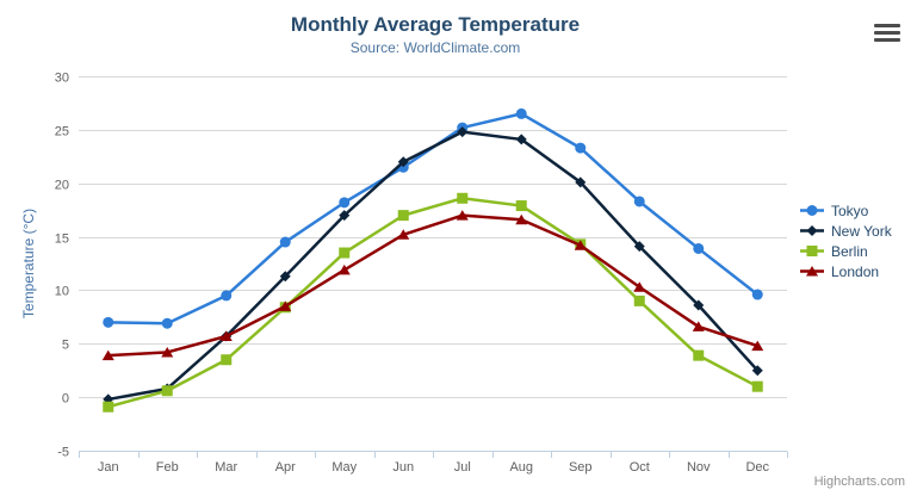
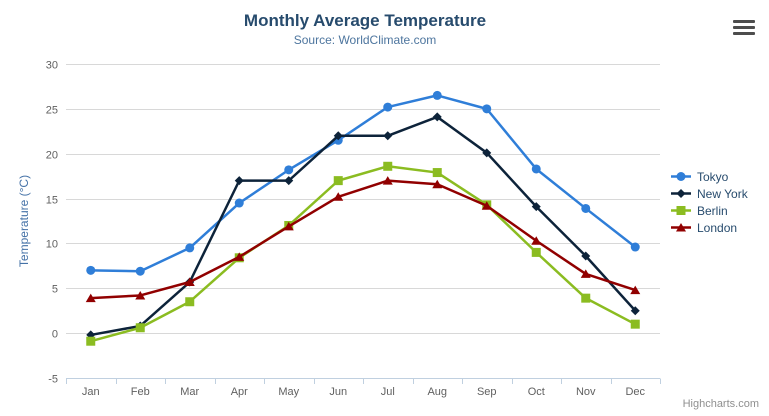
New York/Apr: 11 -> 17
Berlin/May: 14 -> 12
New York/Jul: 25 -> 22
Tokyo/Sep: 23 -> 25
